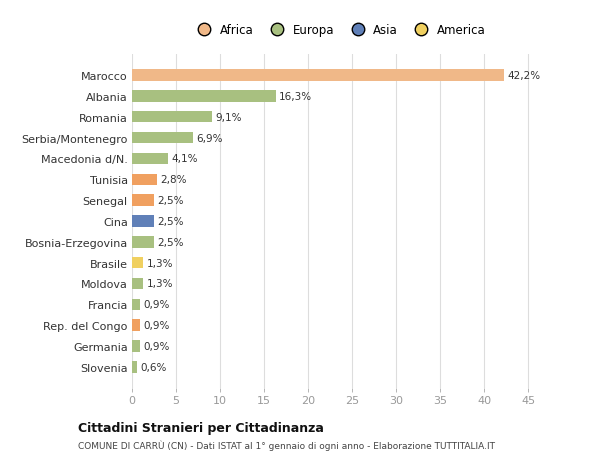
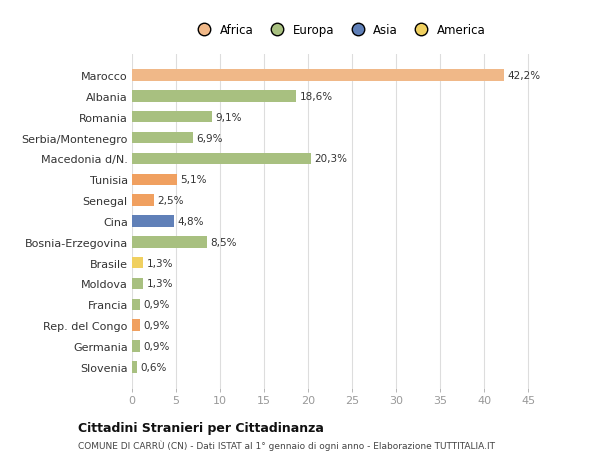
Albania: 16,3% -> 18,6%
Macedonia d/N.: 4,1% -> 20,3%
Tunisia: 2,8% -> 5,1%
Cina: 2,5% -> 4,8%
Bosnia-Erzegovina: 2,5% -> 8,5%
